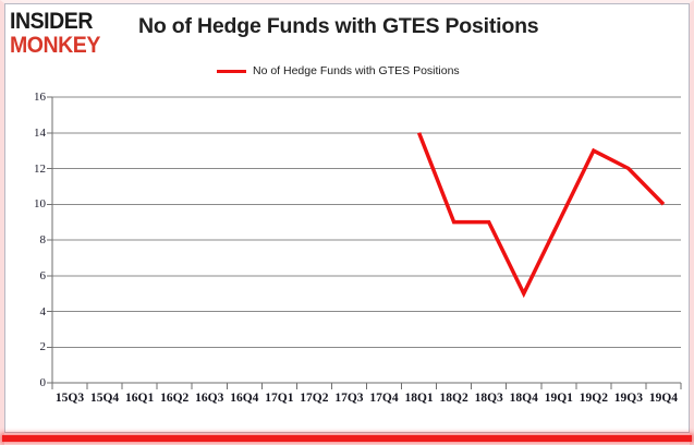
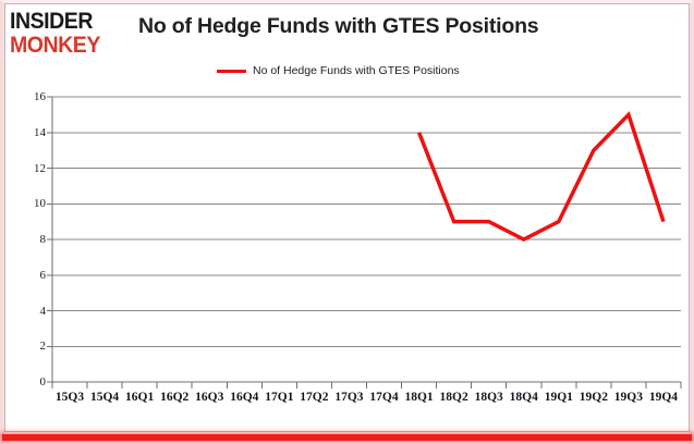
18Q4: 5 -> 8
19Q3: 12 -> 15
19Q4: 10 -> 9
